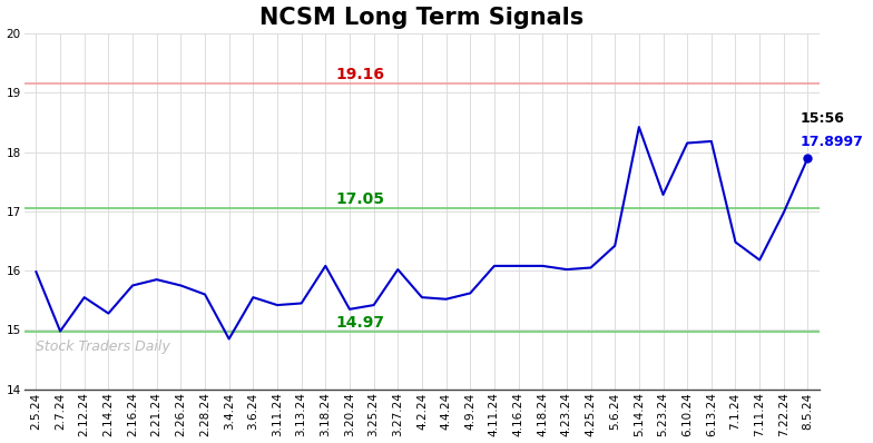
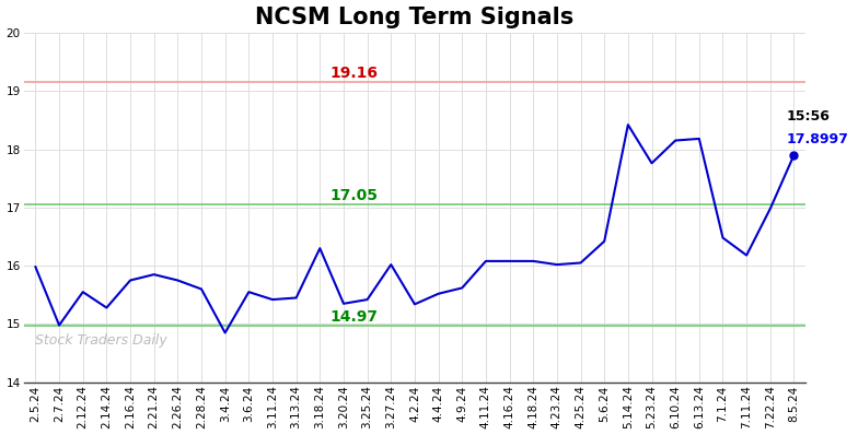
3.18.24: 16.08 -> 16.30
4.2.24: 15.55 -> 15.34
5.23.24: 17.28 -> 17.76
